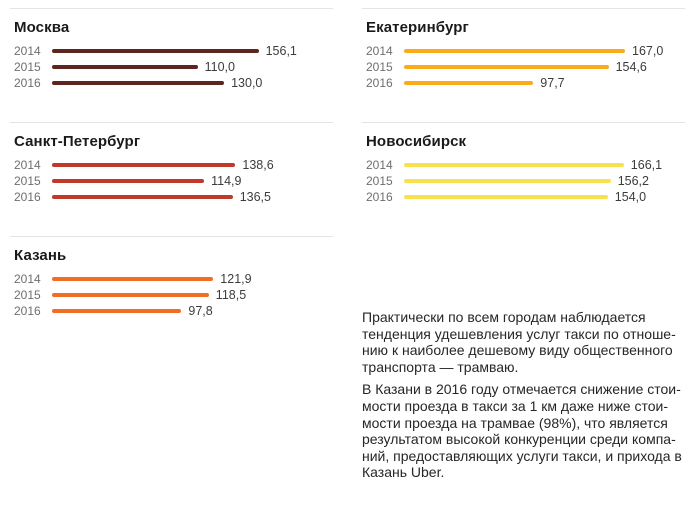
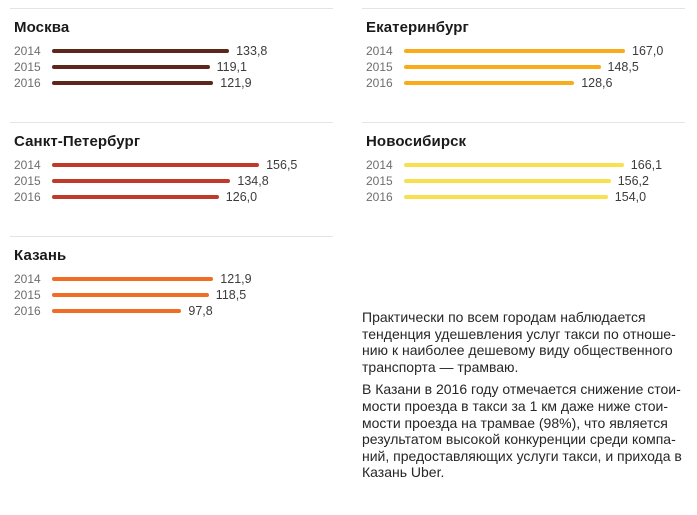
Москва/2014: 156,1 -> 133,8
Санкт-Петербург/2014: 138,6 -> 156,5
Москва/2015: 110,0 -> 119,1
Санкт-Петербург/2015: 114,9 -> 134,8
Екатеринбург/2015: 154,6 -> 148,5
Москва/2016: 130,0 -> 121,9
Санкт-Петербург/2016: 136,5 -> 126,0
Екатеринбург/2016: 97,7 -> 128,6
